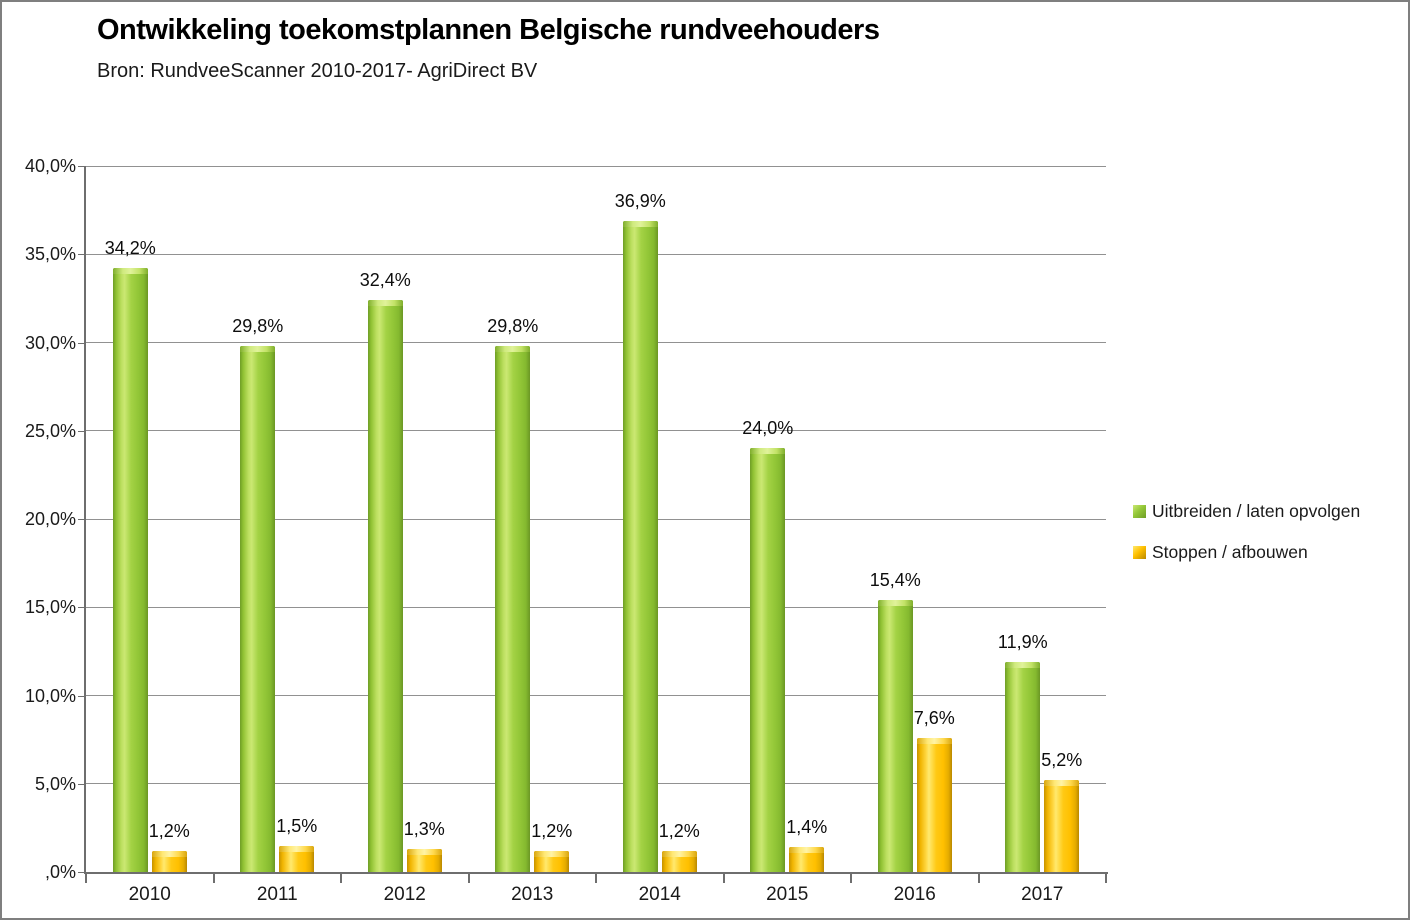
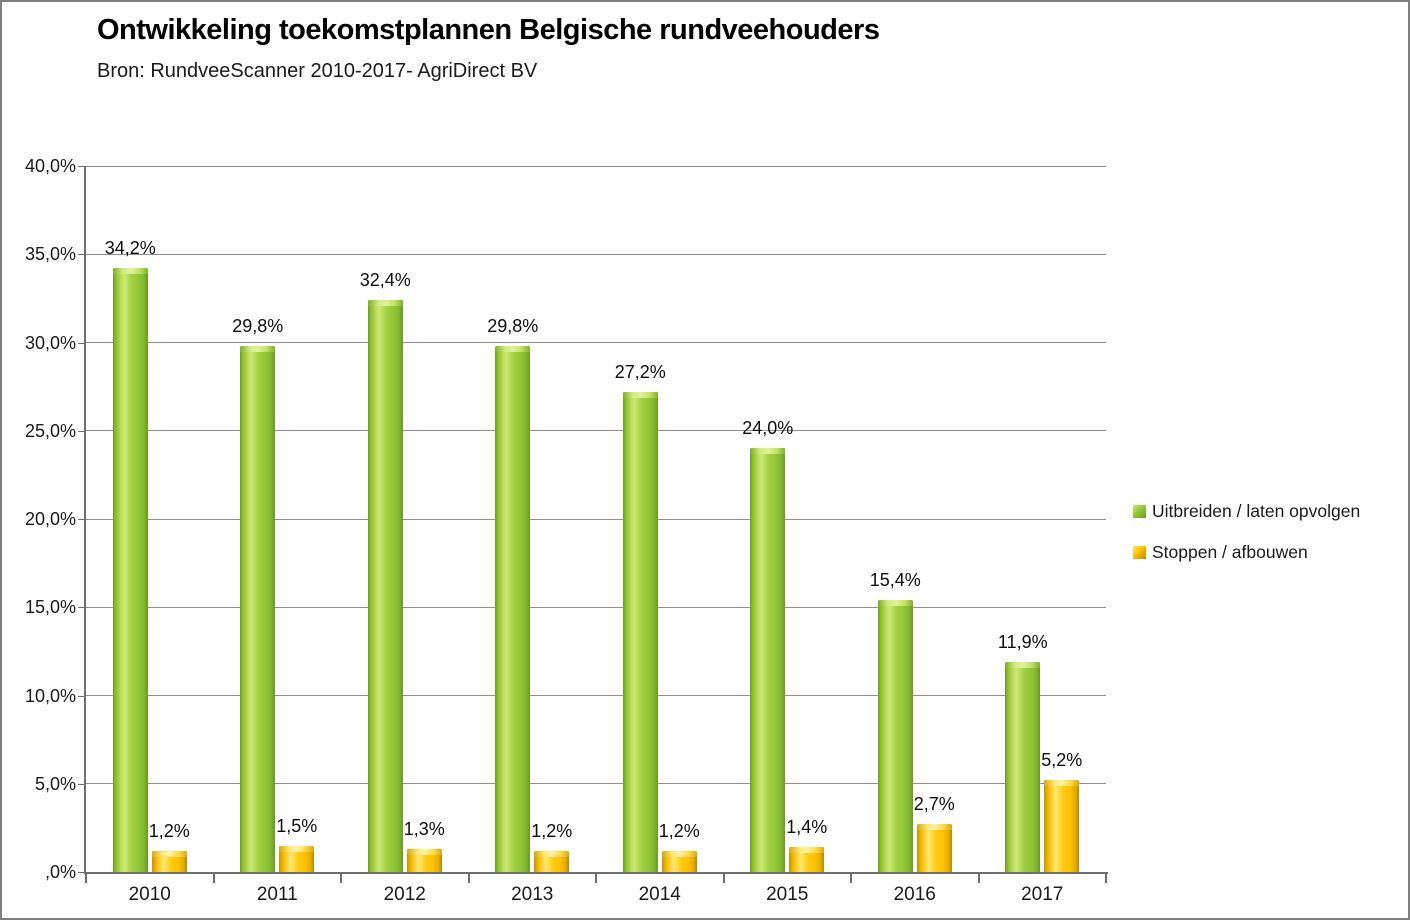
Uitbreiden / laten opvolgen/2014: 36,9% -> 27,2%
Stoppen / afbouwen/2016: 7,6% -> 2,7%
